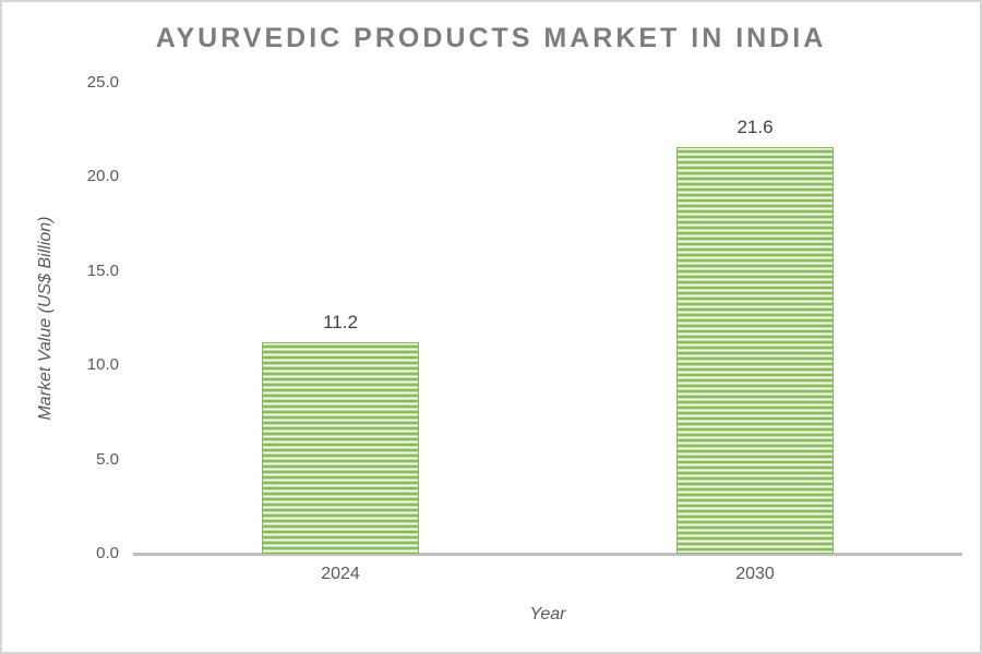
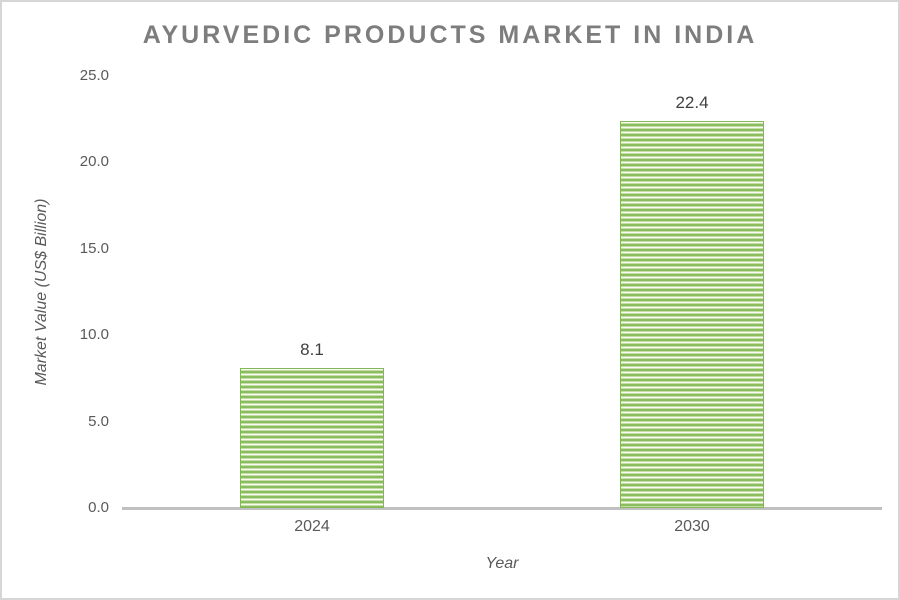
2024: 11.2 -> 8.1
2030: 21.6 -> 22.4
